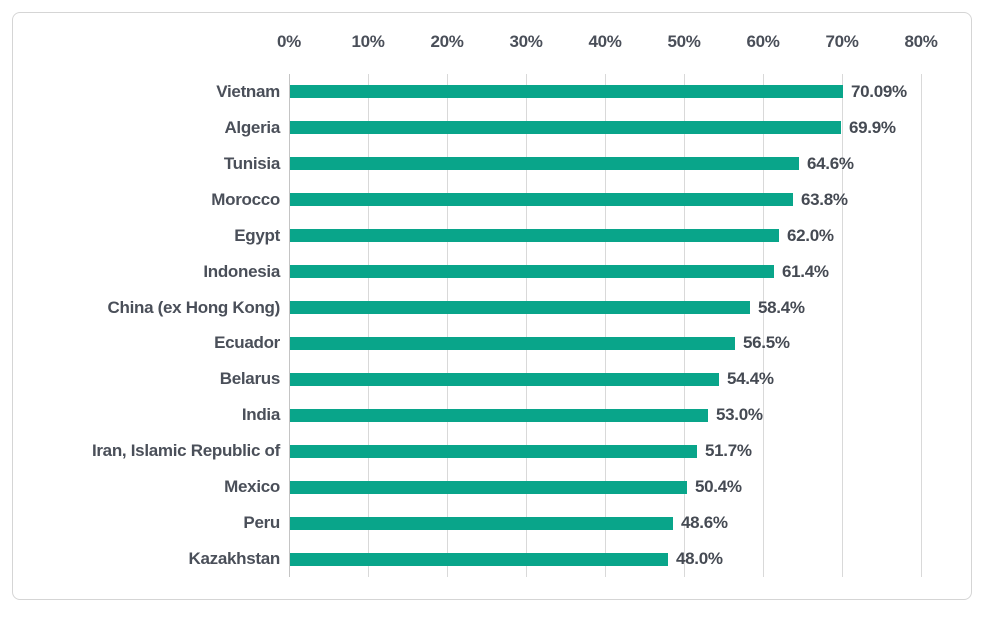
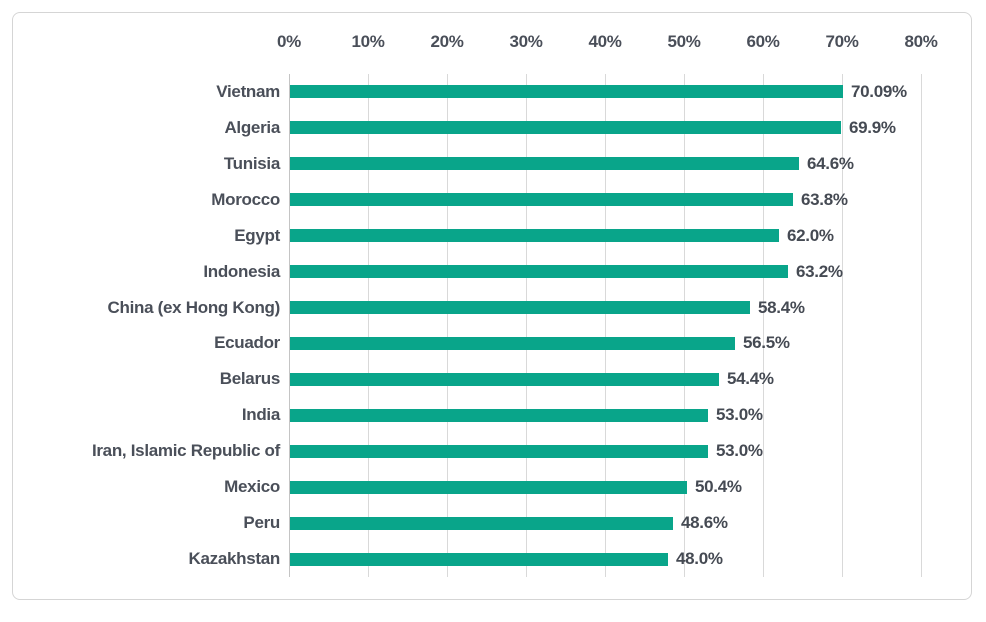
Indonesia: 61.4% -> 63.2%
Iran, Islamic Republic of: 51.7% -> 53.0%
